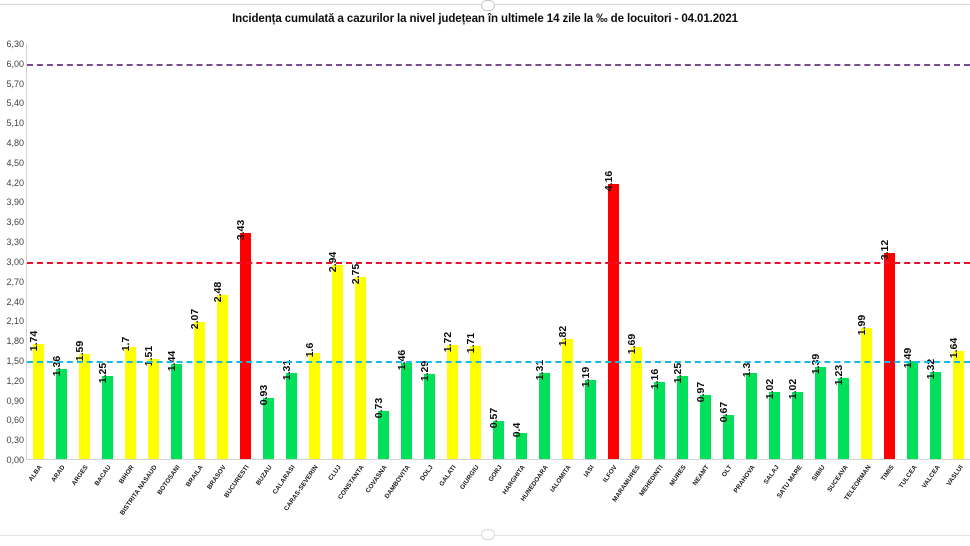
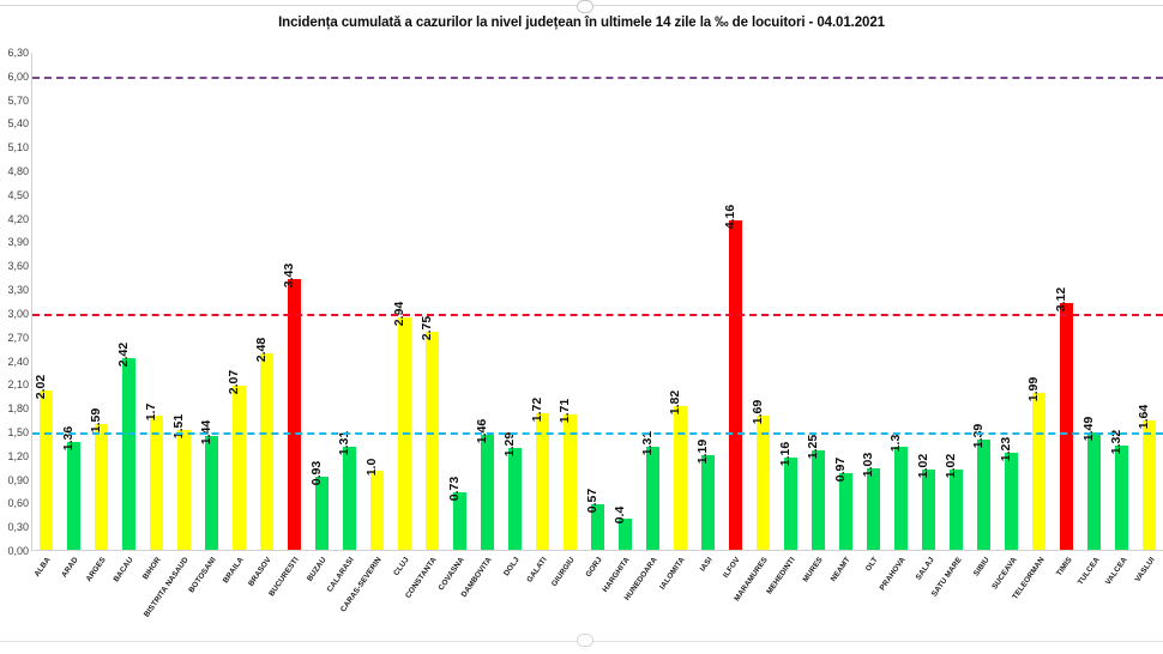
ALBA: 1.74 -> 2.02
BACAU: 1.25 -> 2.42
CARAS-SEVERIN: 1.6 -> 1.0
OLT: 0.67 -> 1.03
